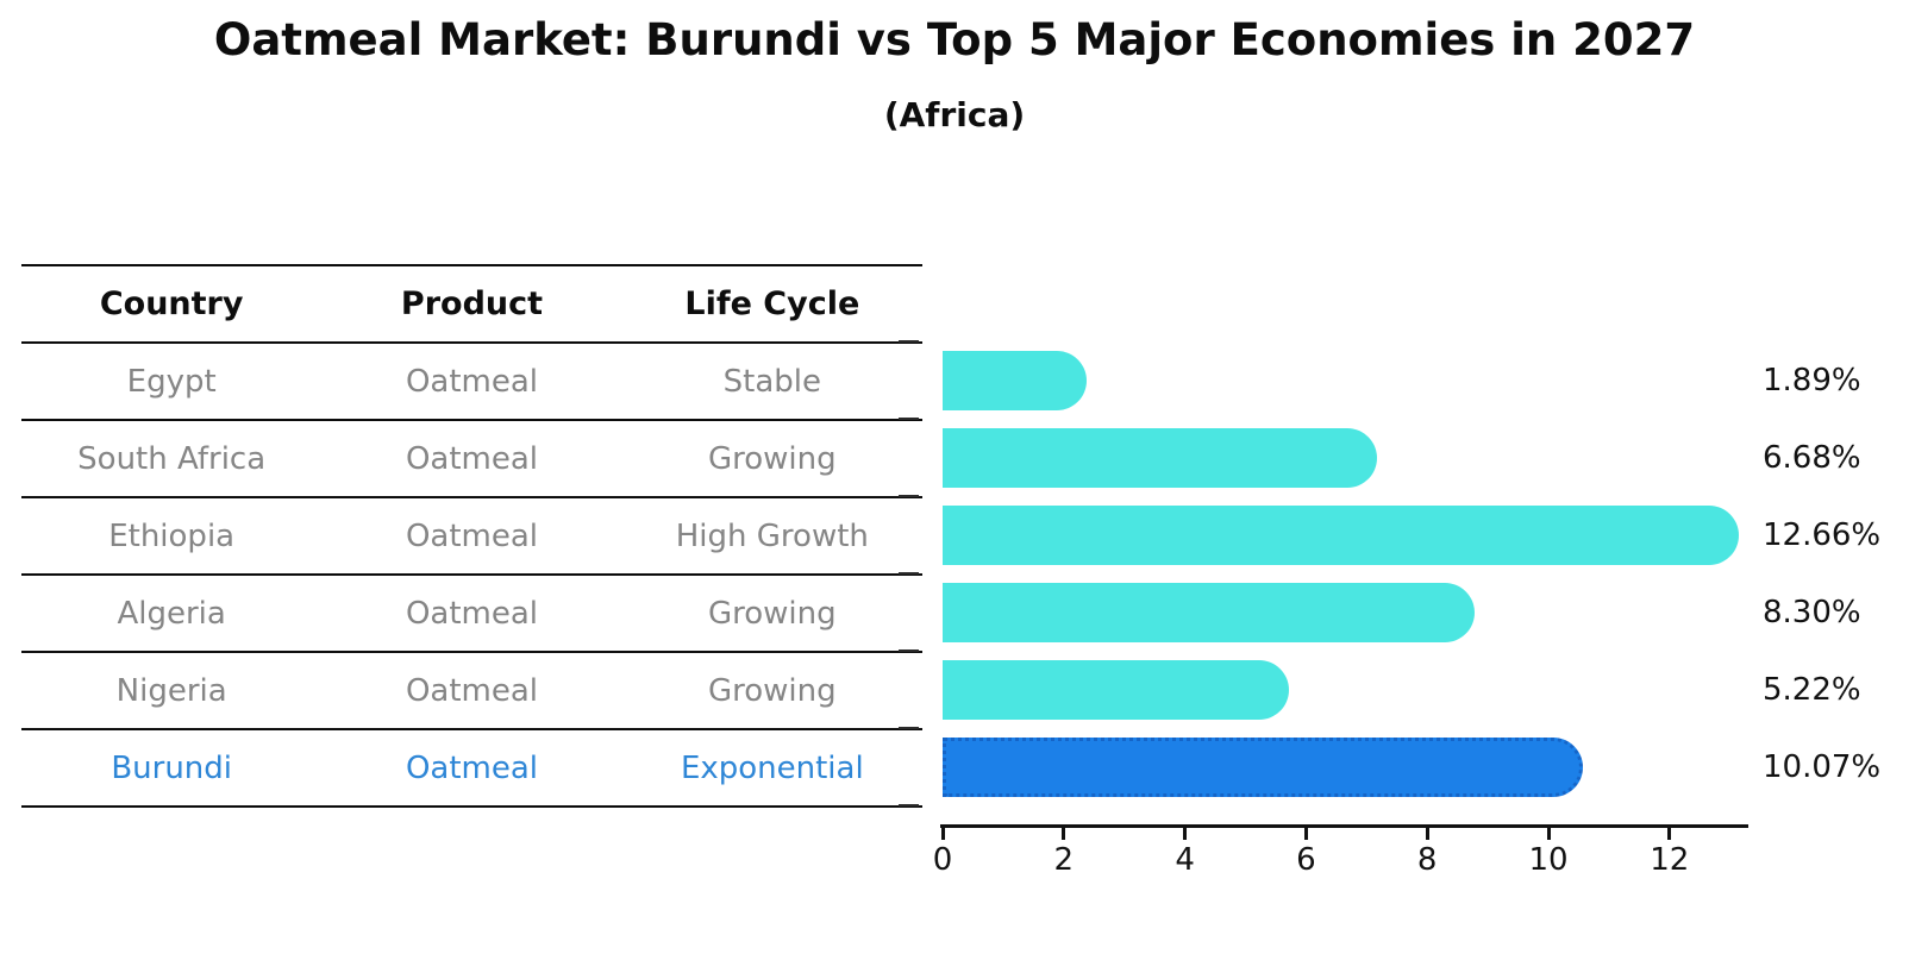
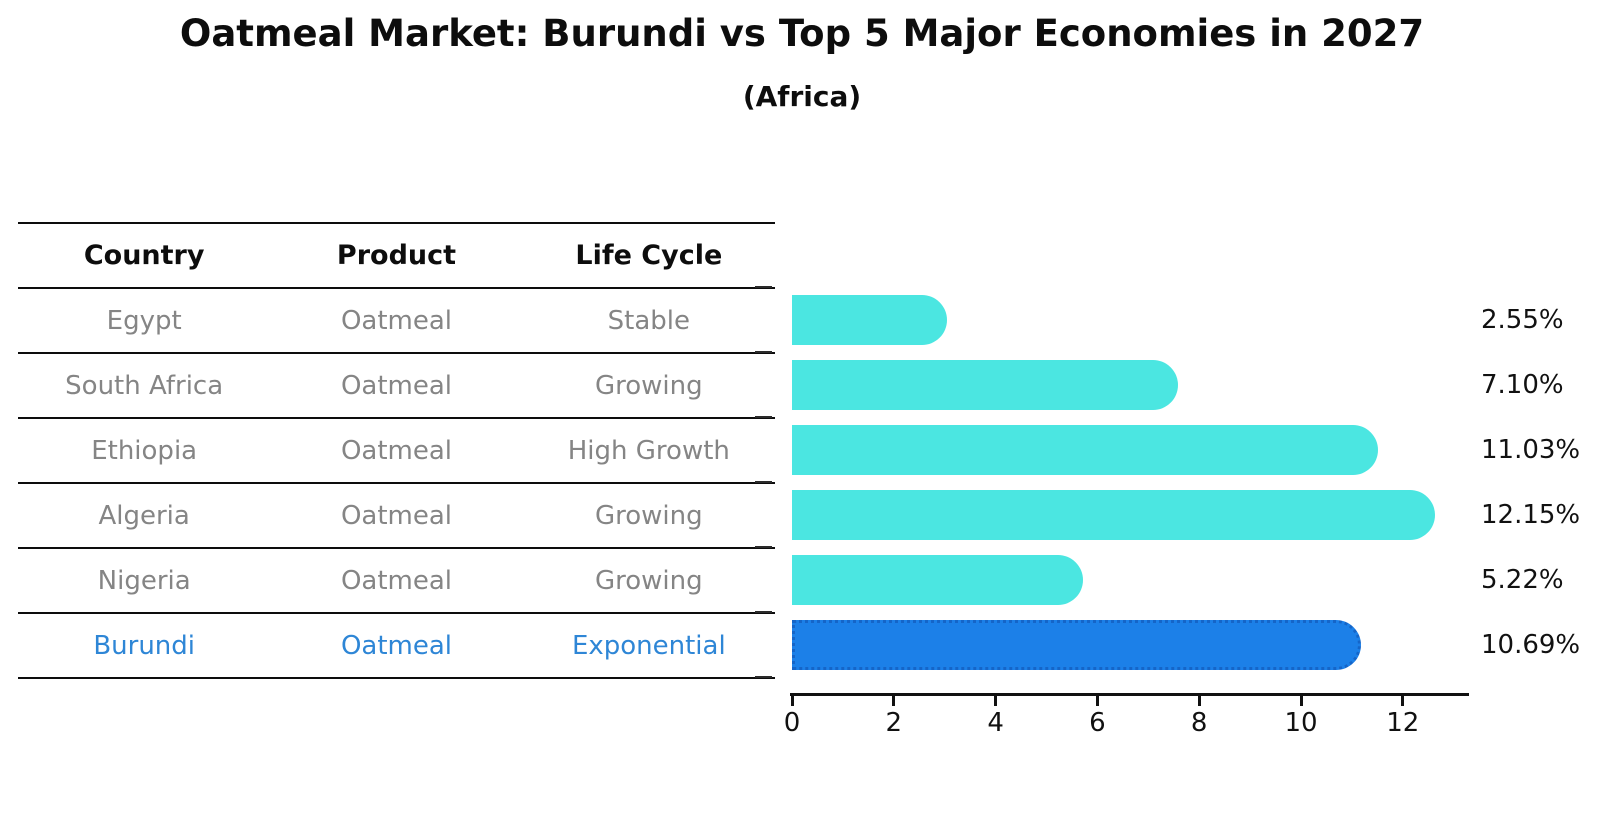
Egypt: 1.89% -> 2.55%
South Africa: 6.68% -> 7.10%
Ethiopia: 12.66% -> 11.03%
Algeria: 8.30% -> 12.15%
Burundi: 10.07% -> 10.69%
